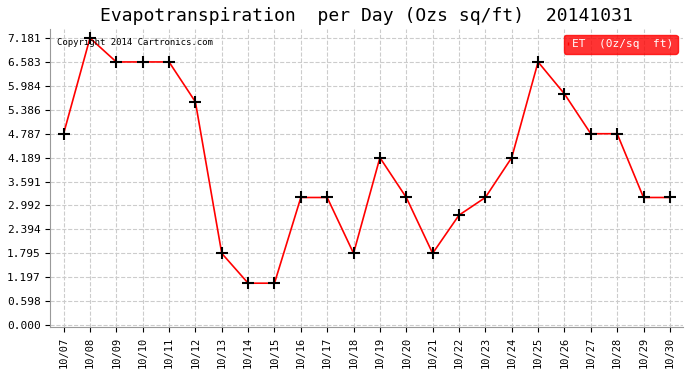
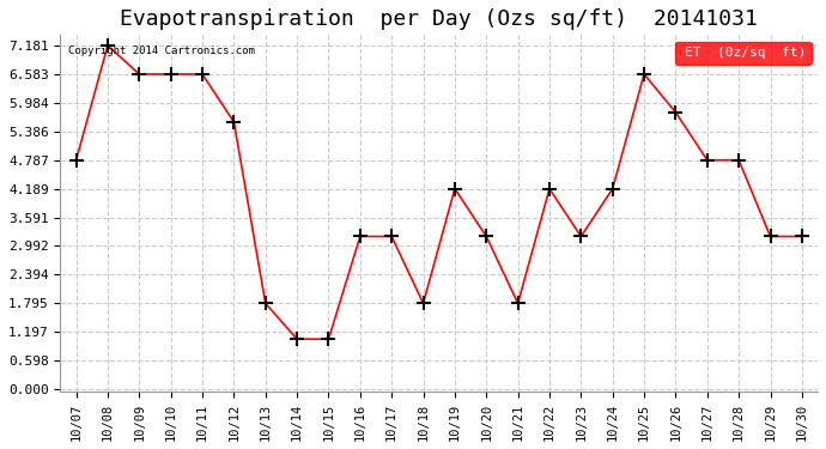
10/22: 2.75 -> 4.19
